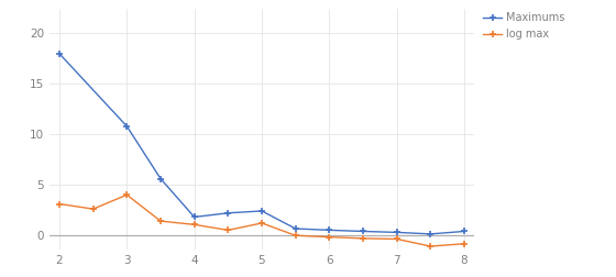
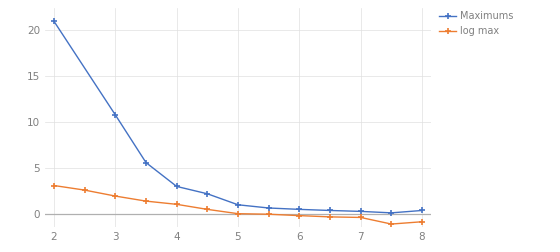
Maximums/2: 18.0 -> 21.0
log max/3: 4.0 -> 1.9
Maximums/4: 1.8 -> 3.0
Maximums/5: 2.4 -> 1.0
log max/5: 1.2 -> 0.0
